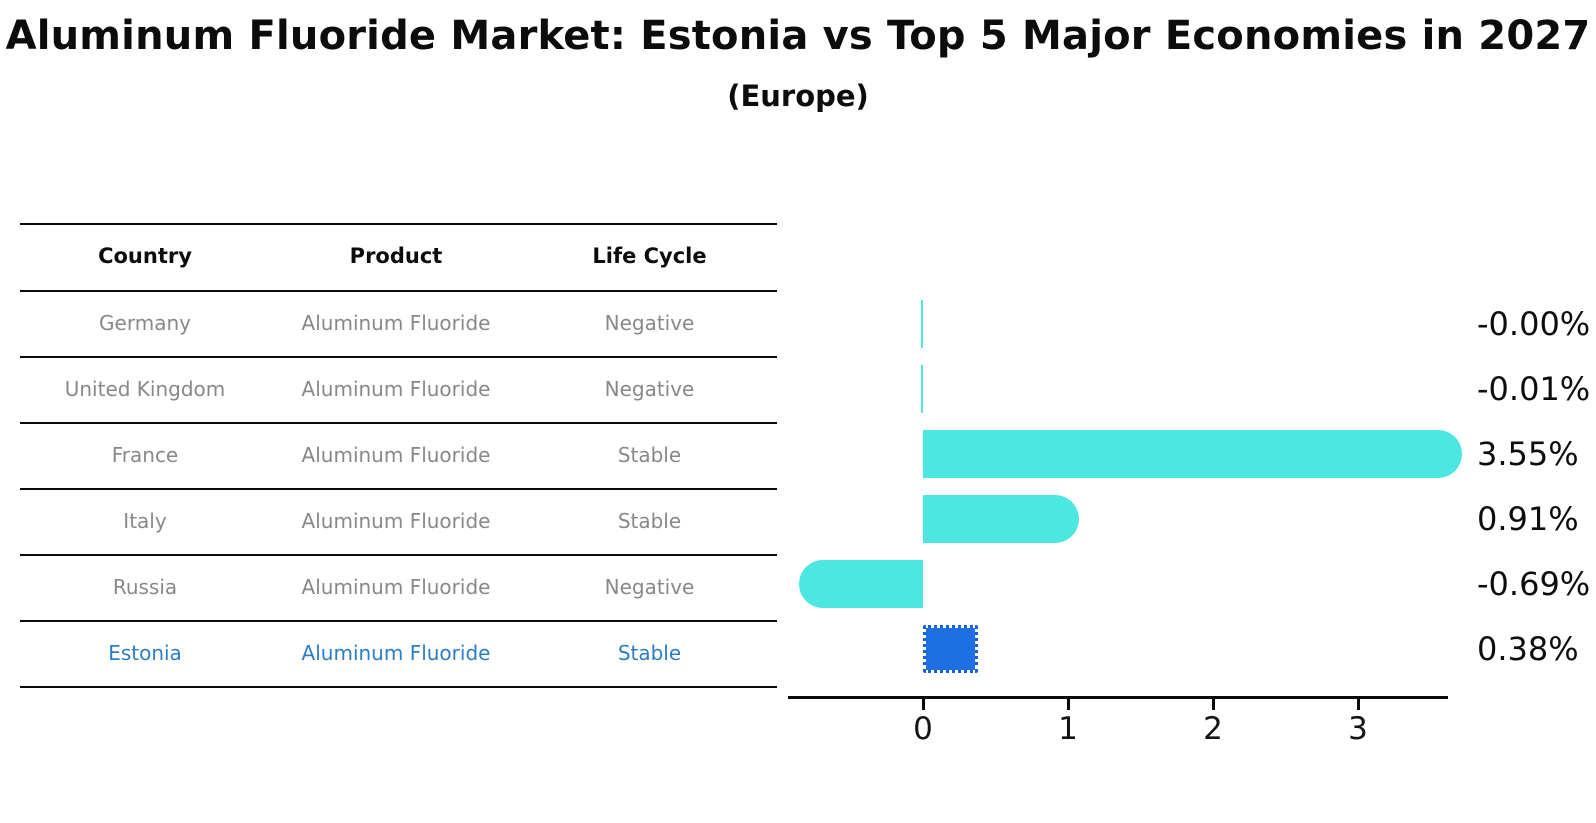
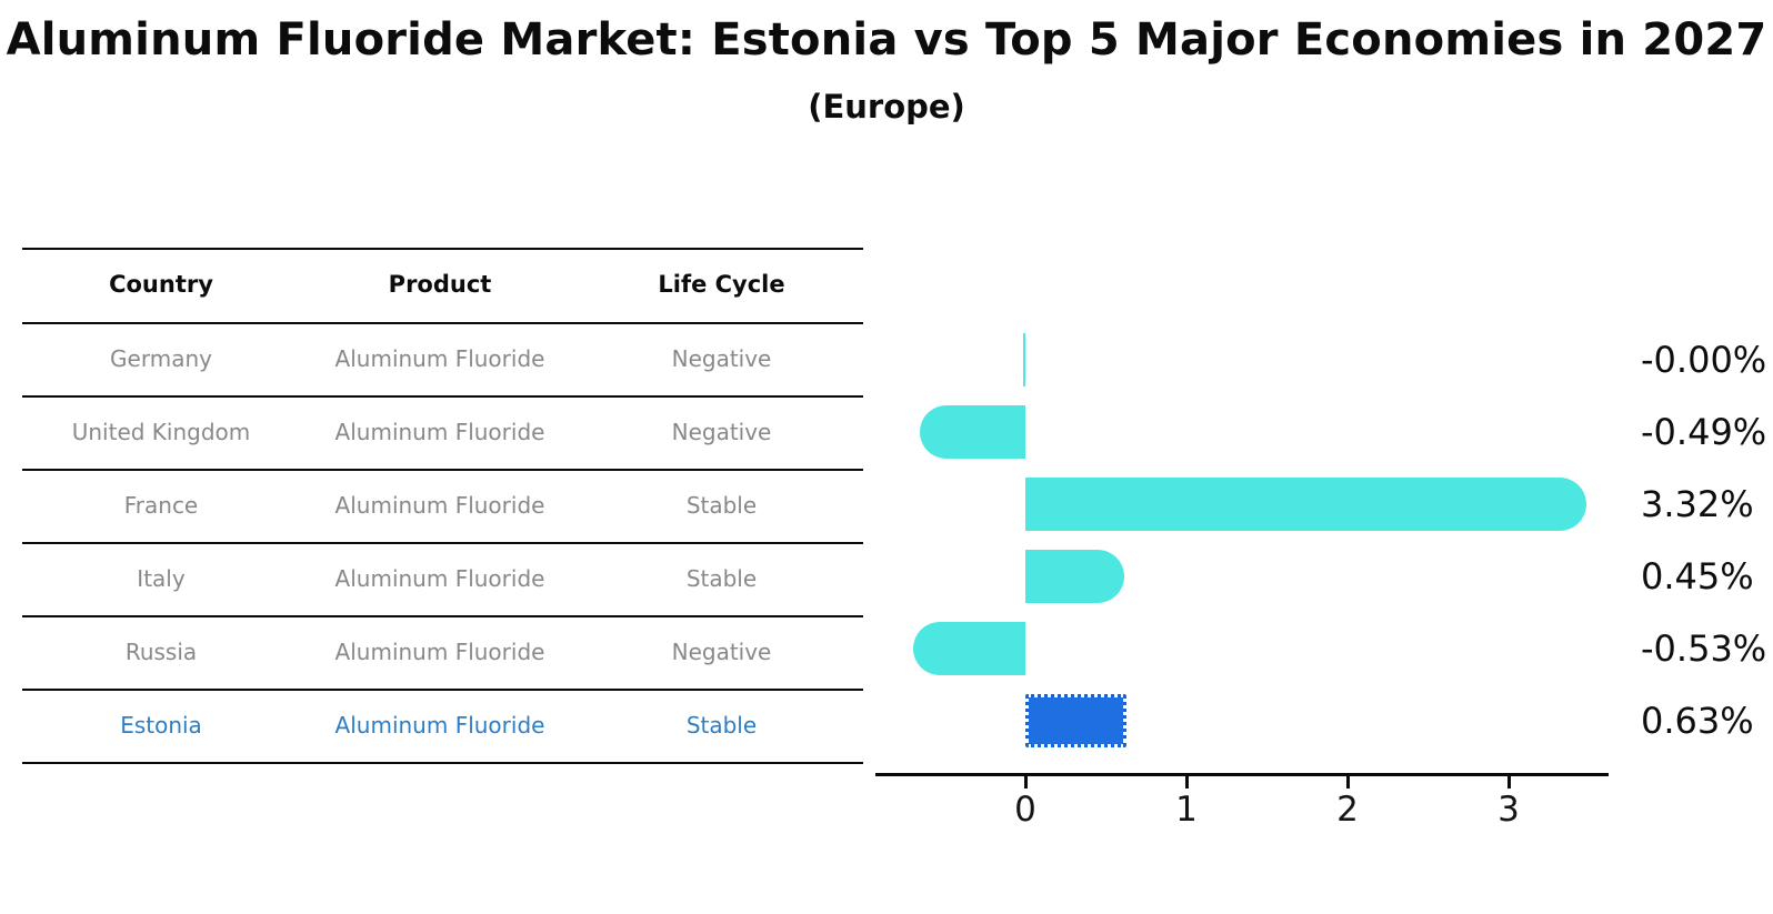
United Kingdom: -0.01% -> -0.49%
France: 3.55% -> 3.32%
Italy: 0.91% -> 0.45%
Russia: -0.69% -> -0.53%
Estonia: 0.38% -> 0.63%
